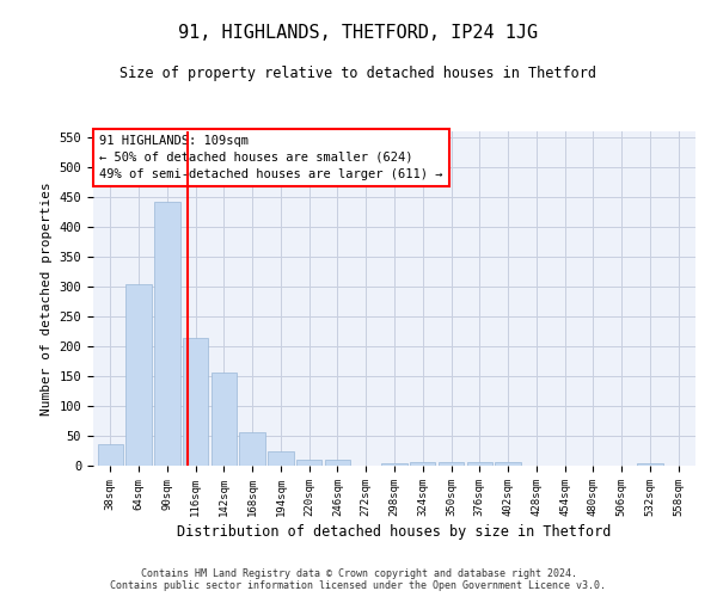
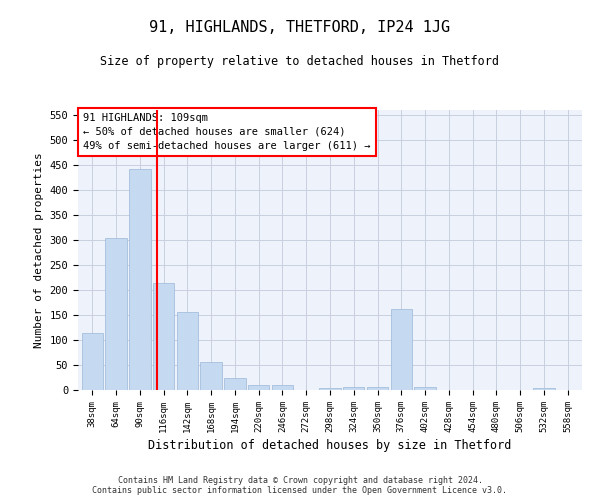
38sqm: 37 -> 114
376sqm: 6 -> 162
